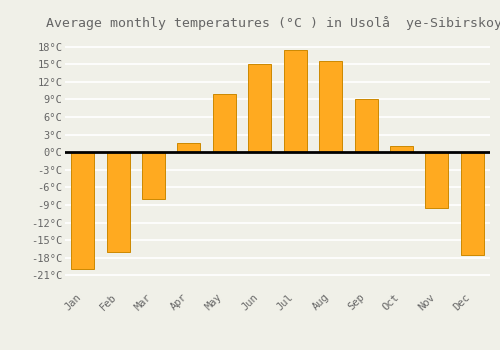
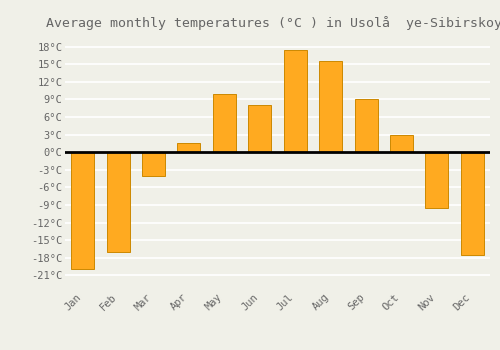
Mar: -8.0°C -> -4.0°C
Jun: 15.0°C -> 8.0°C
Oct: 1.0°C -> 3.0°C
